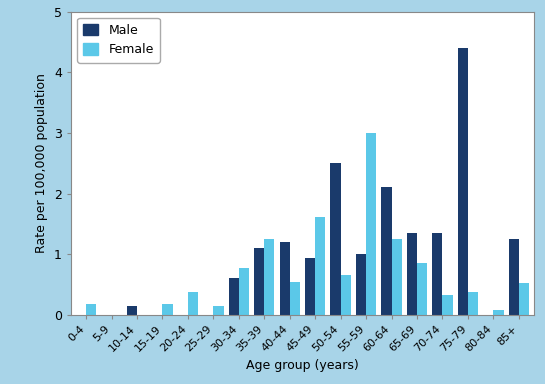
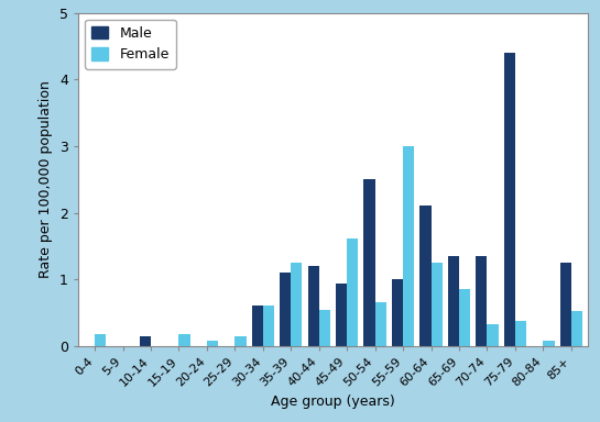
Female/20-24: 0.38 -> 0.08
Female/30-34: 0.78 -> 0.60
